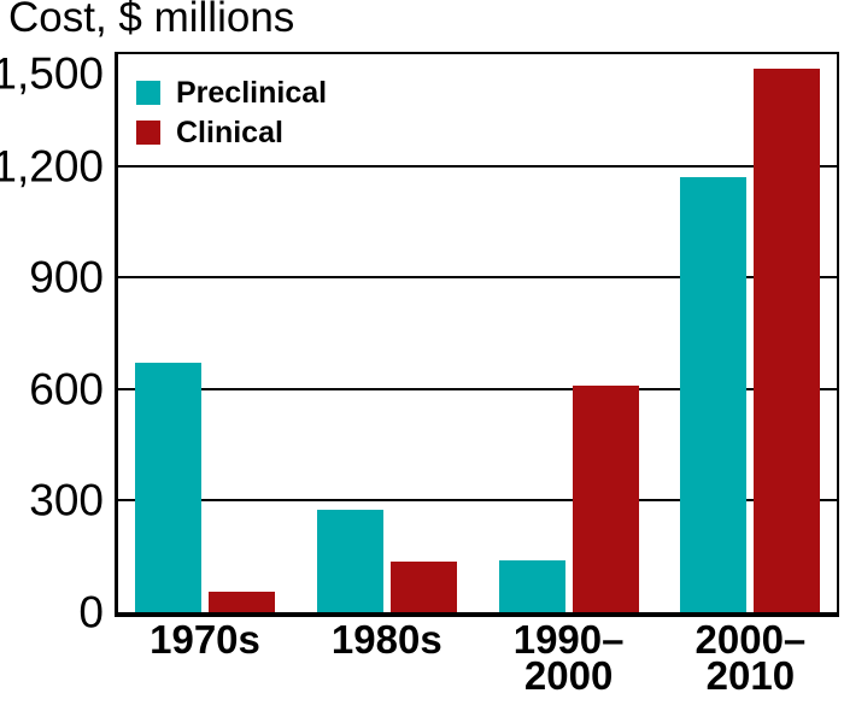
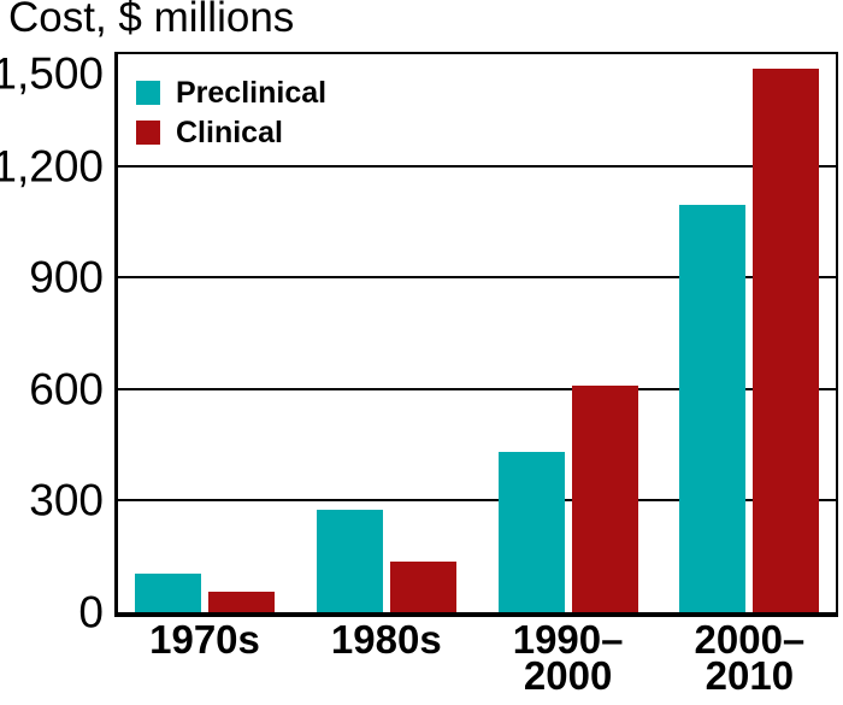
Preclinical/1970s: 670 -> 100
Preclinical/1990– 2000: 140 -> 430
Preclinical/2000– 2010: 1170 -> 1100
